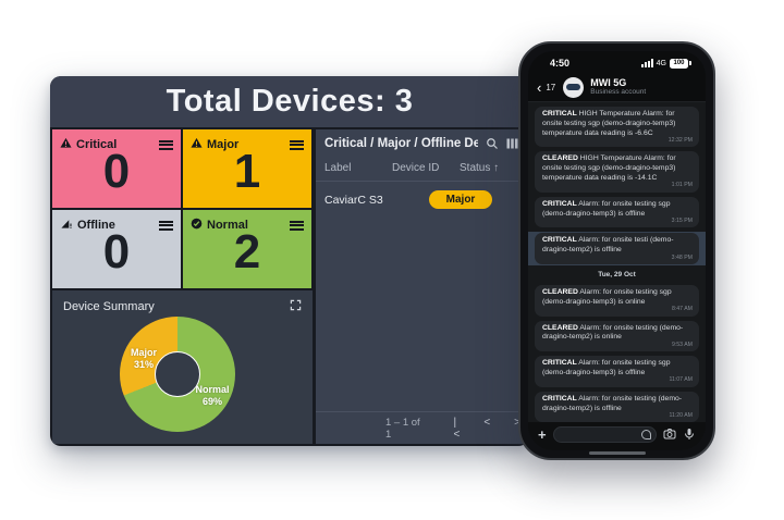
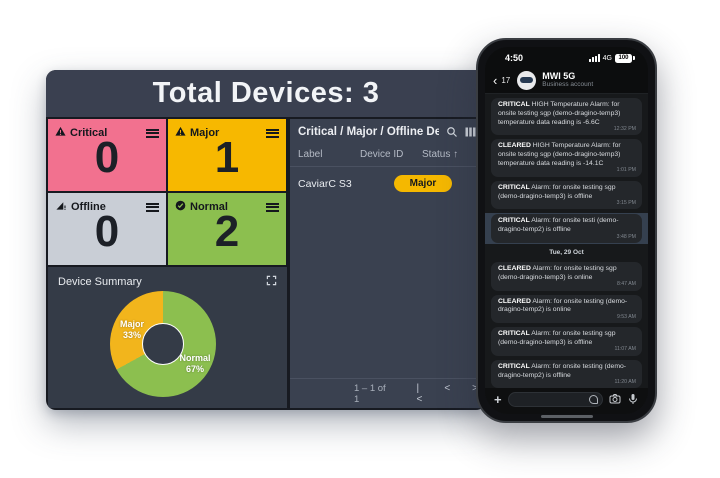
Normal: 69% -> 67%
Major: 31% -> 33%
